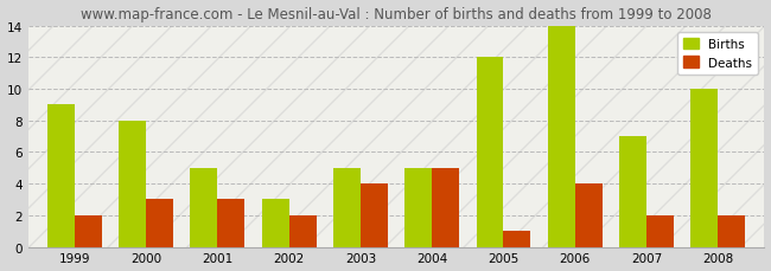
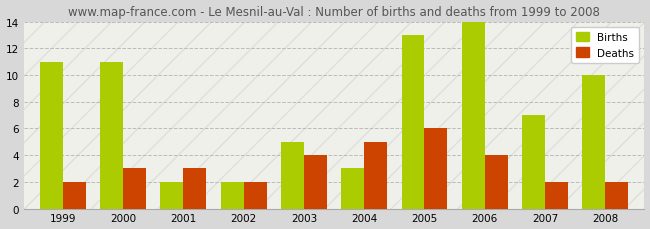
Births/1999: 9 -> 11
Births/2000: 8 -> 11
Births/2001: 5 -> 2
Births/2002: 3 -> 2
Births/2004: 5 -> 3
Births/2005: 12 -> 13
Deaths/2005: 1 -> 6
